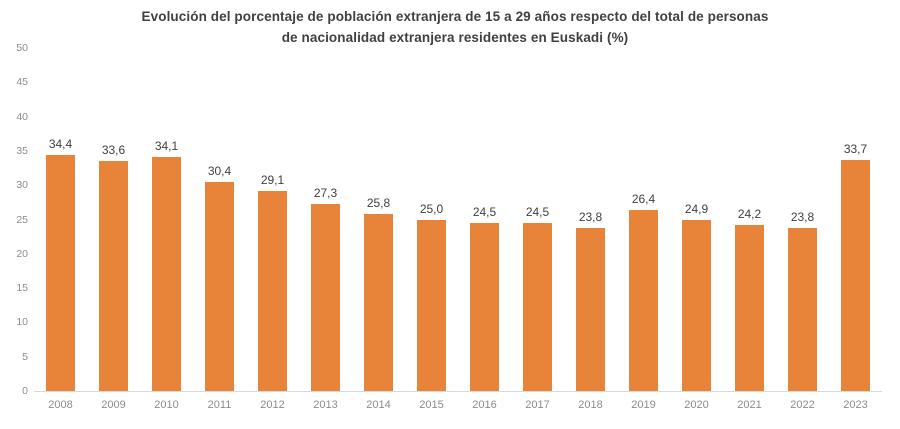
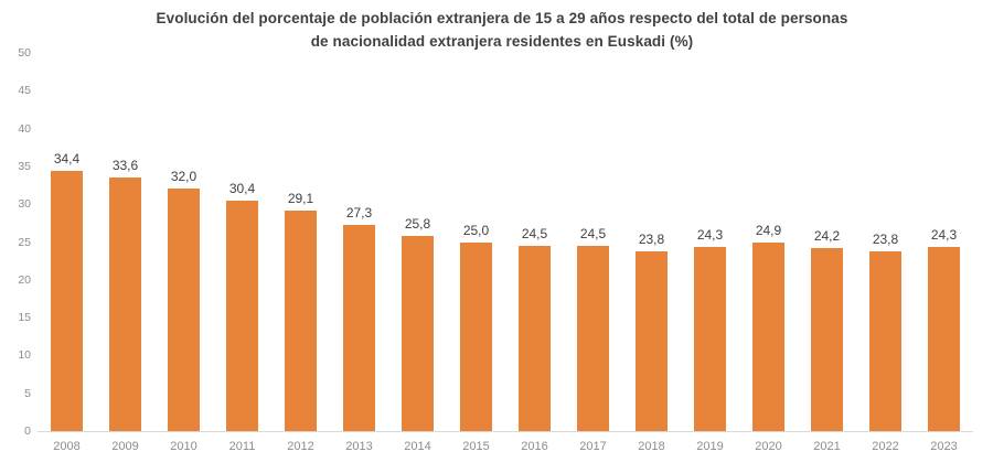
2010: 34,1 -> 32,0
2019: 26,4 -> 24,3
2023: 33,7 -> 24,3
